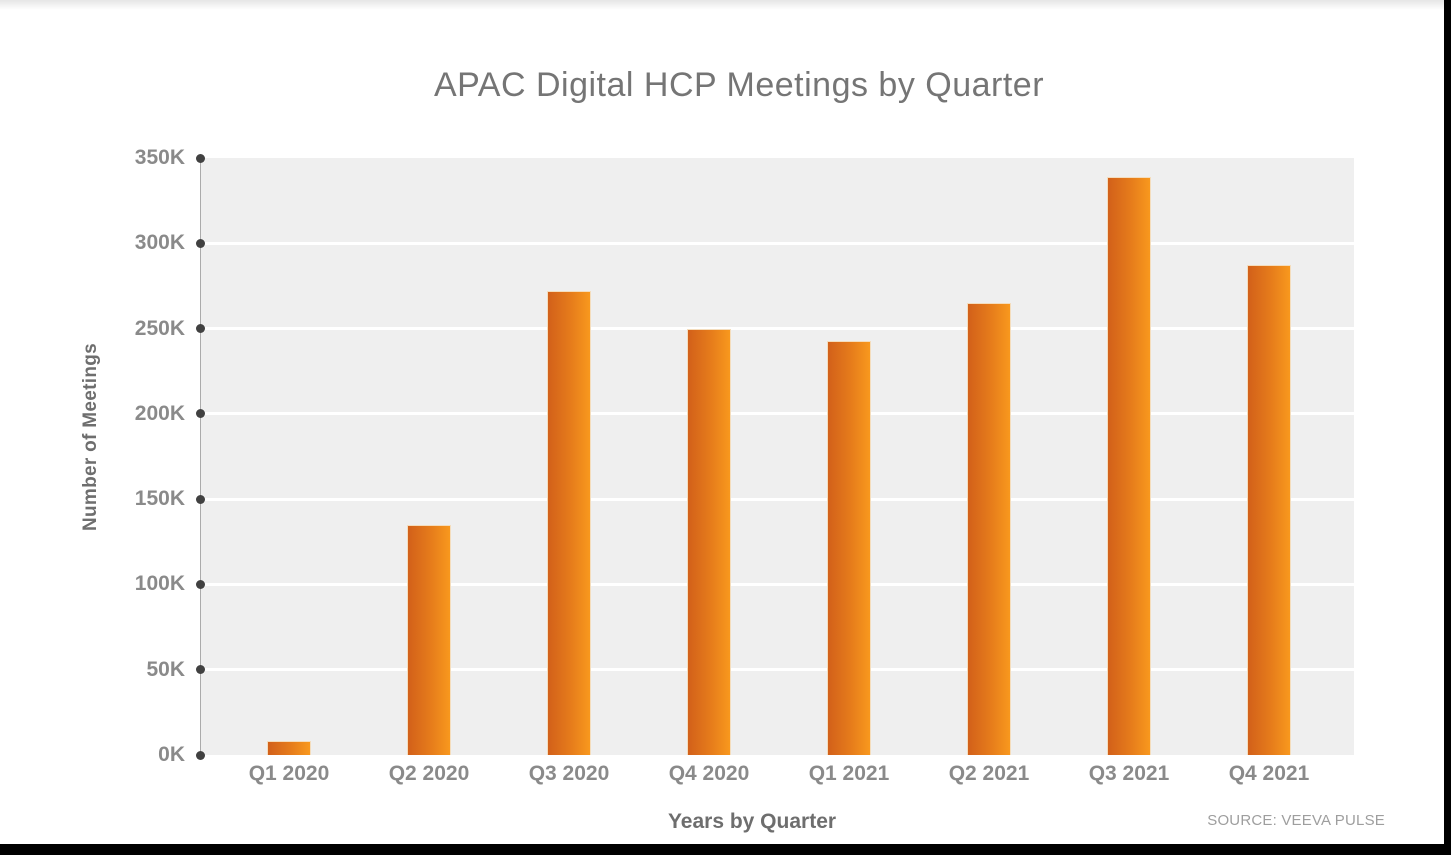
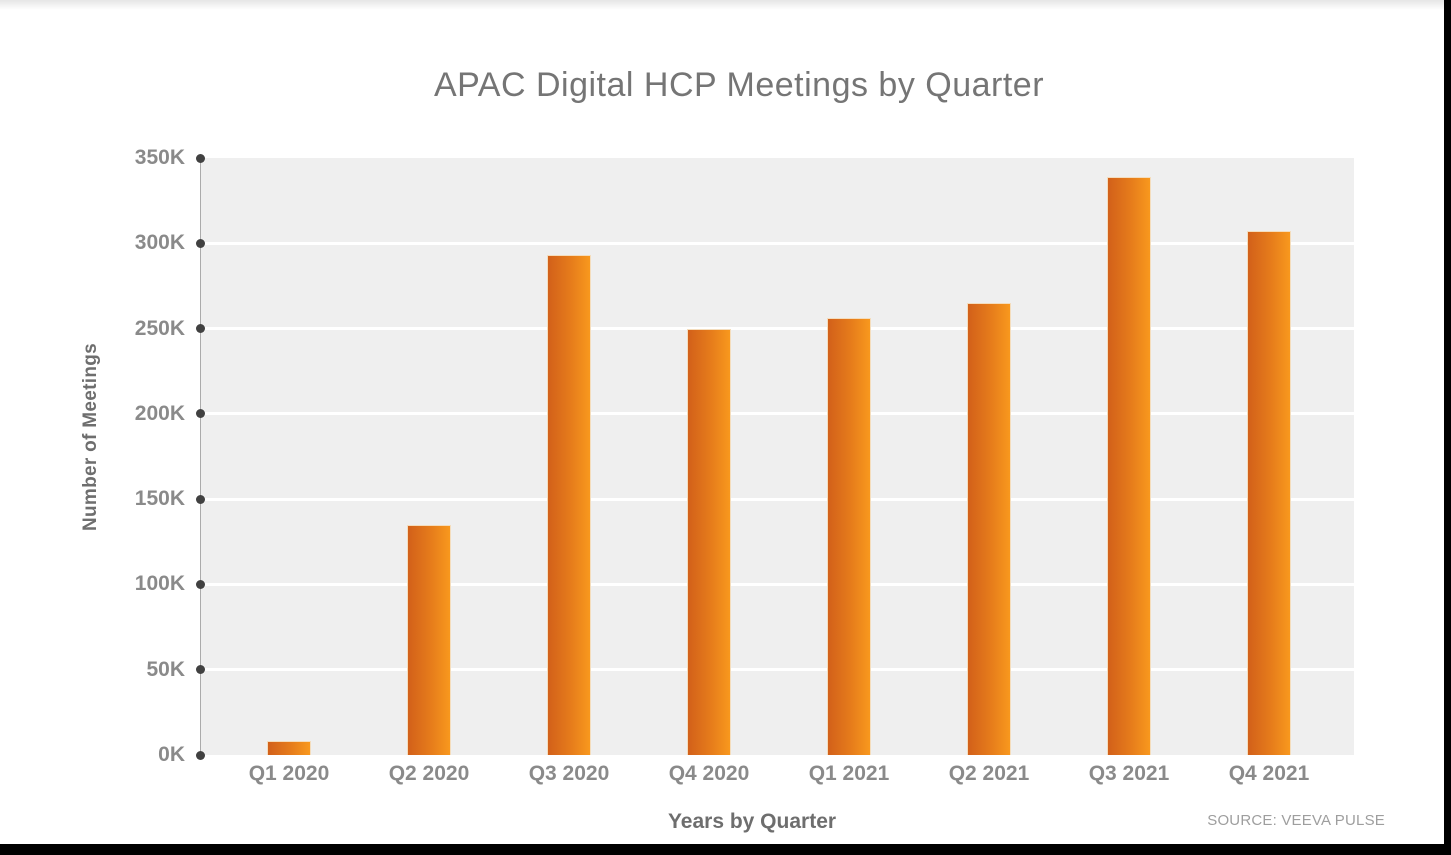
Q3 2020: 272K -> 293K
Q1 2021: 243K -> 256K
Q4 2021: 287K -> 307K
